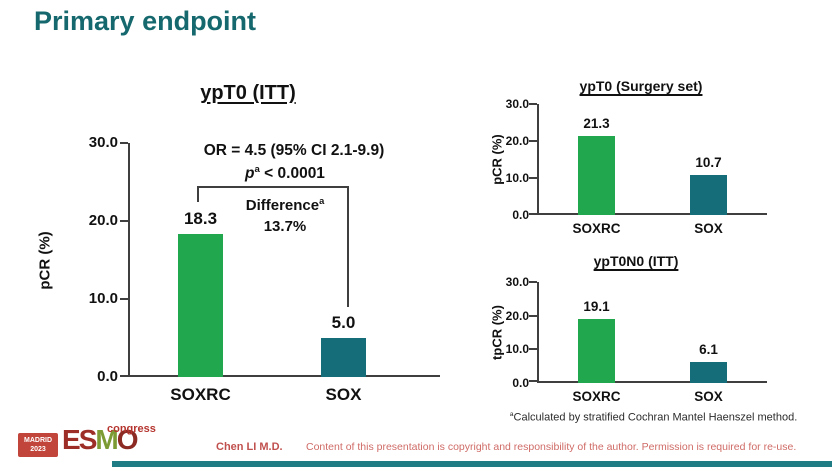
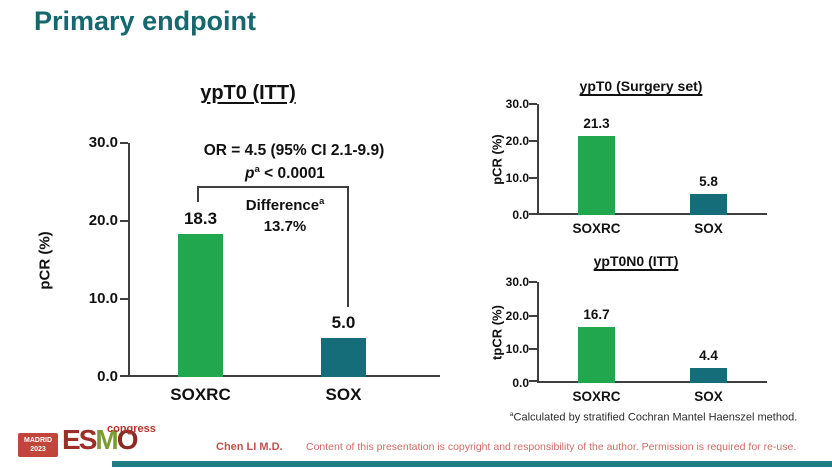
ypT0 (Surgery set)/SOX: 10.7 -> 5.8
ypT0N0 (ITT)/SOXRC: 19.1 -> 16.7
ypT0N0 (ITT)/SOX: 6.1 -> 4.4
